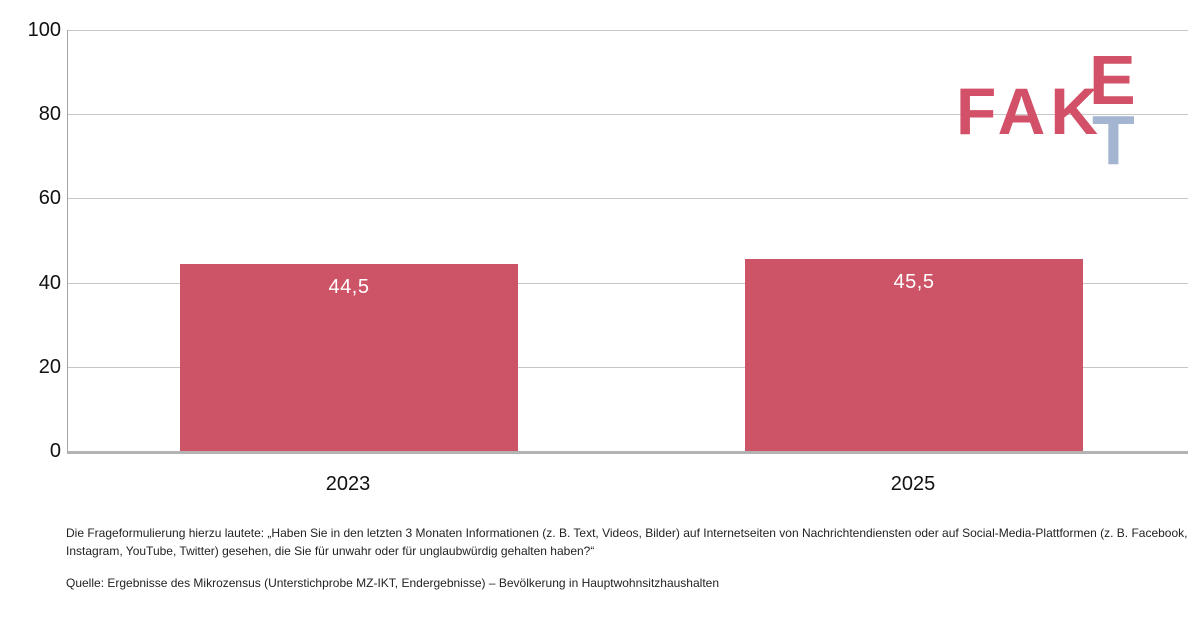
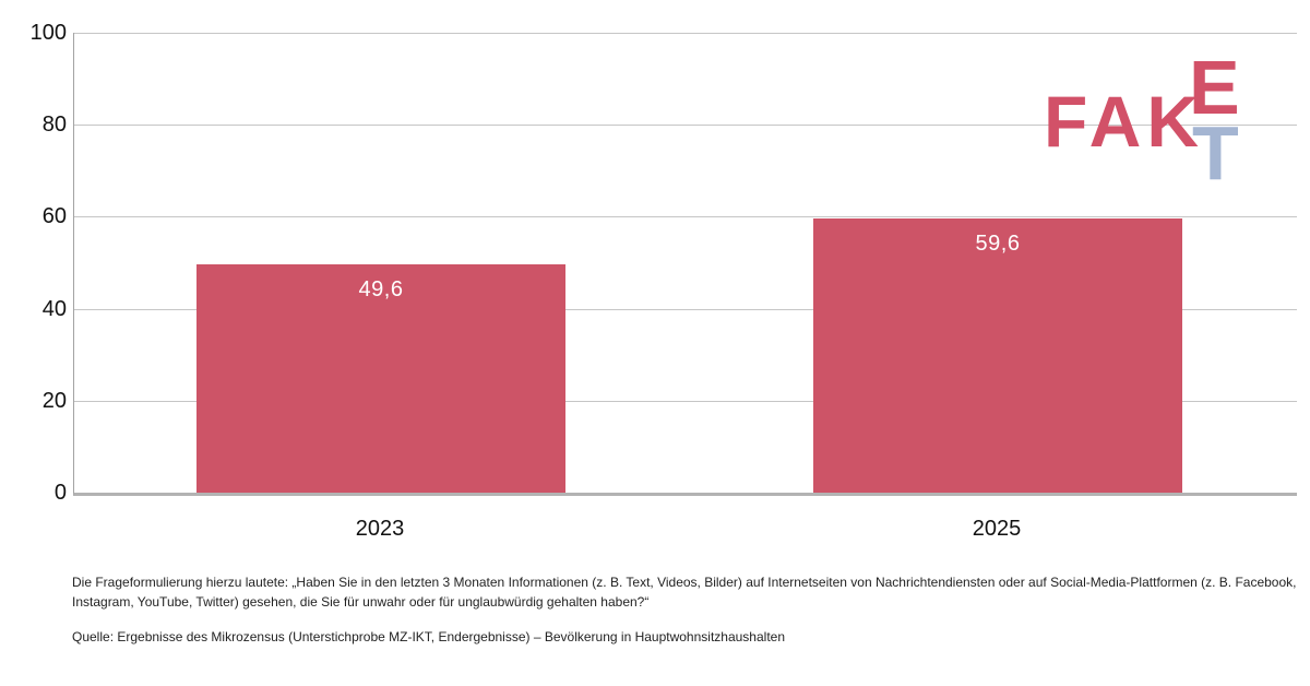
2023: 44,5 -> 49,6
2025: 45,5 -> 59,6
